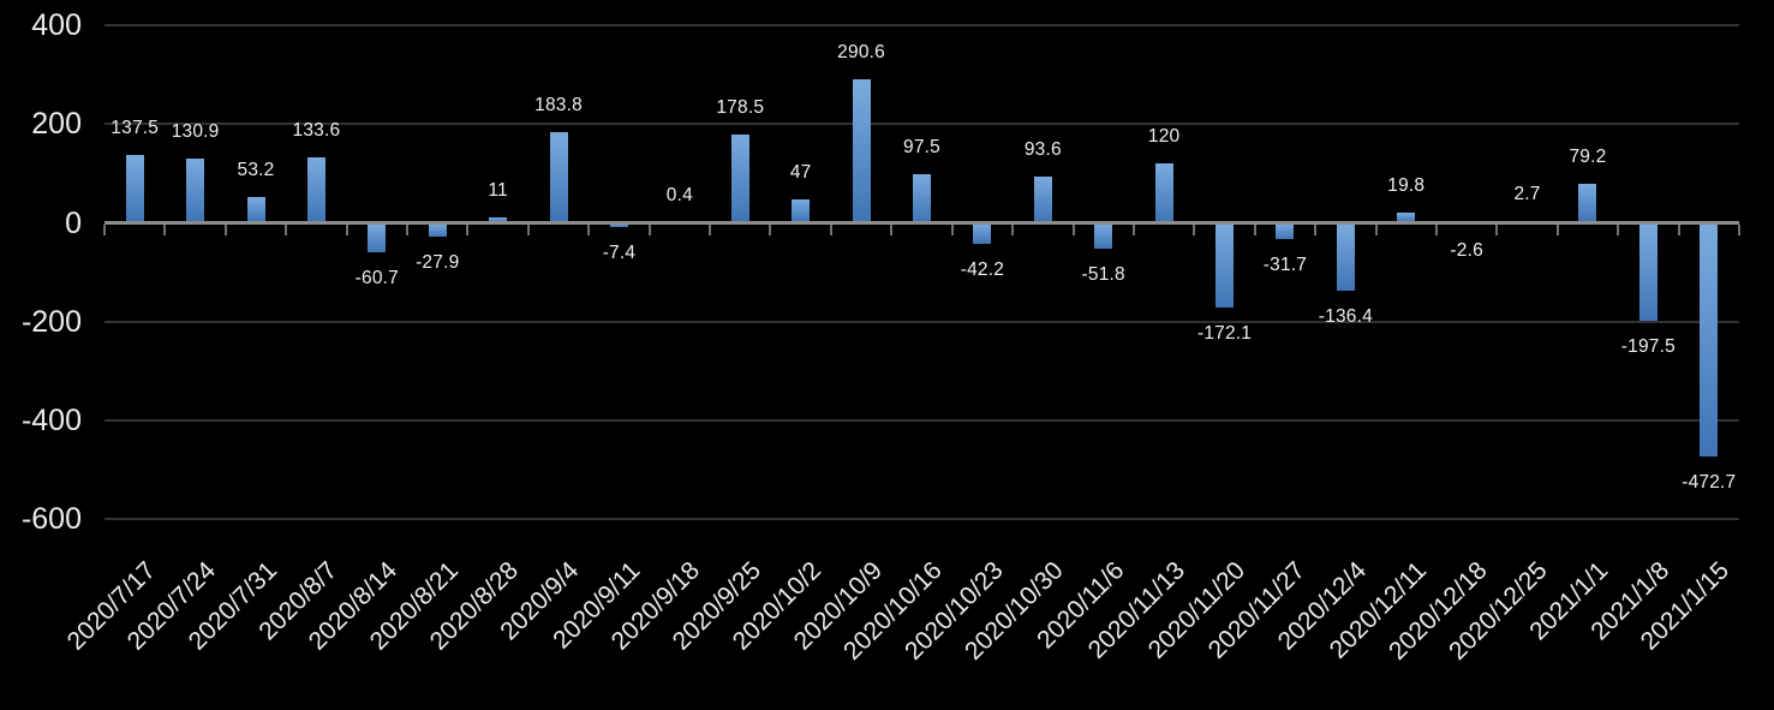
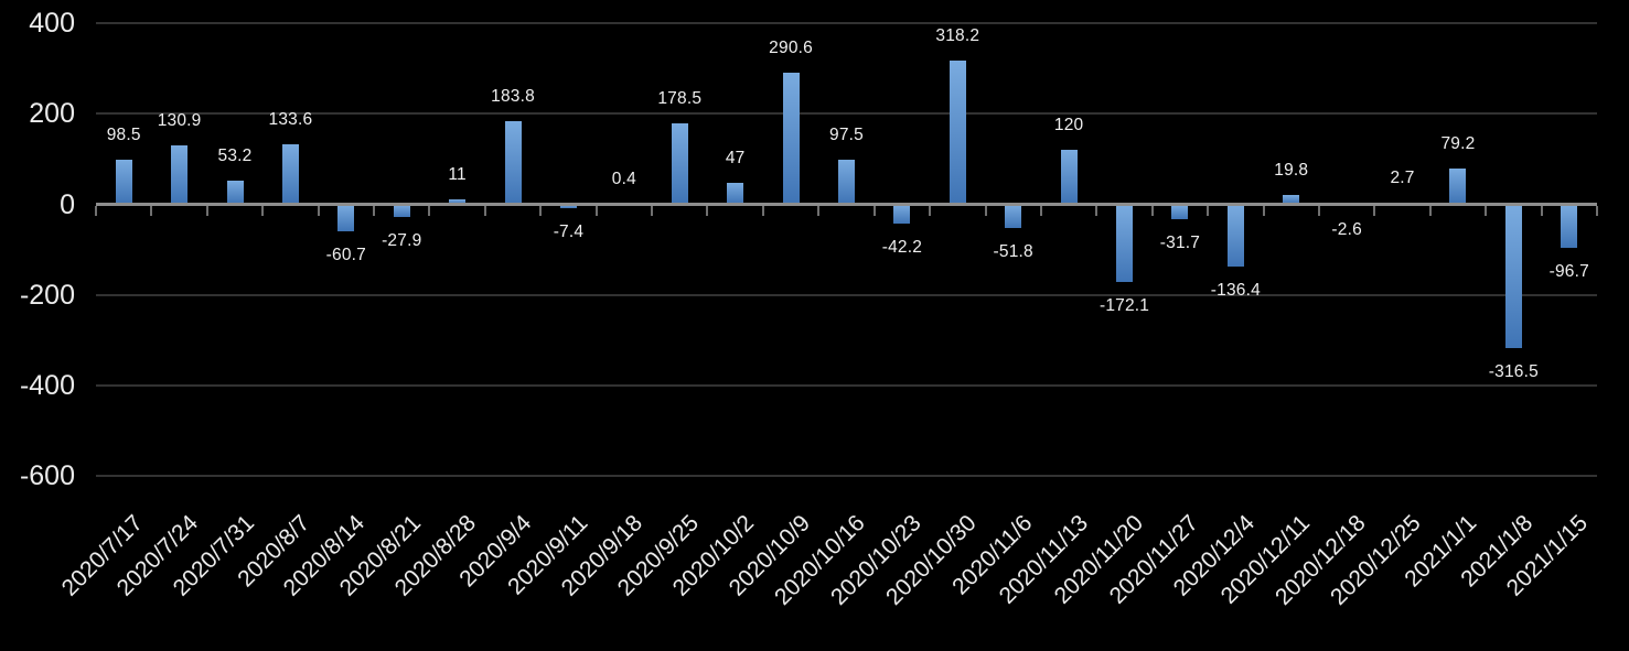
2020/7/17: 137.5 -> 98.5
2020/10/30: 93.6 -> 318.2
2021/1/8: -197.5 -> -316.5
2021/1/15: -472.7 -> -96.7
